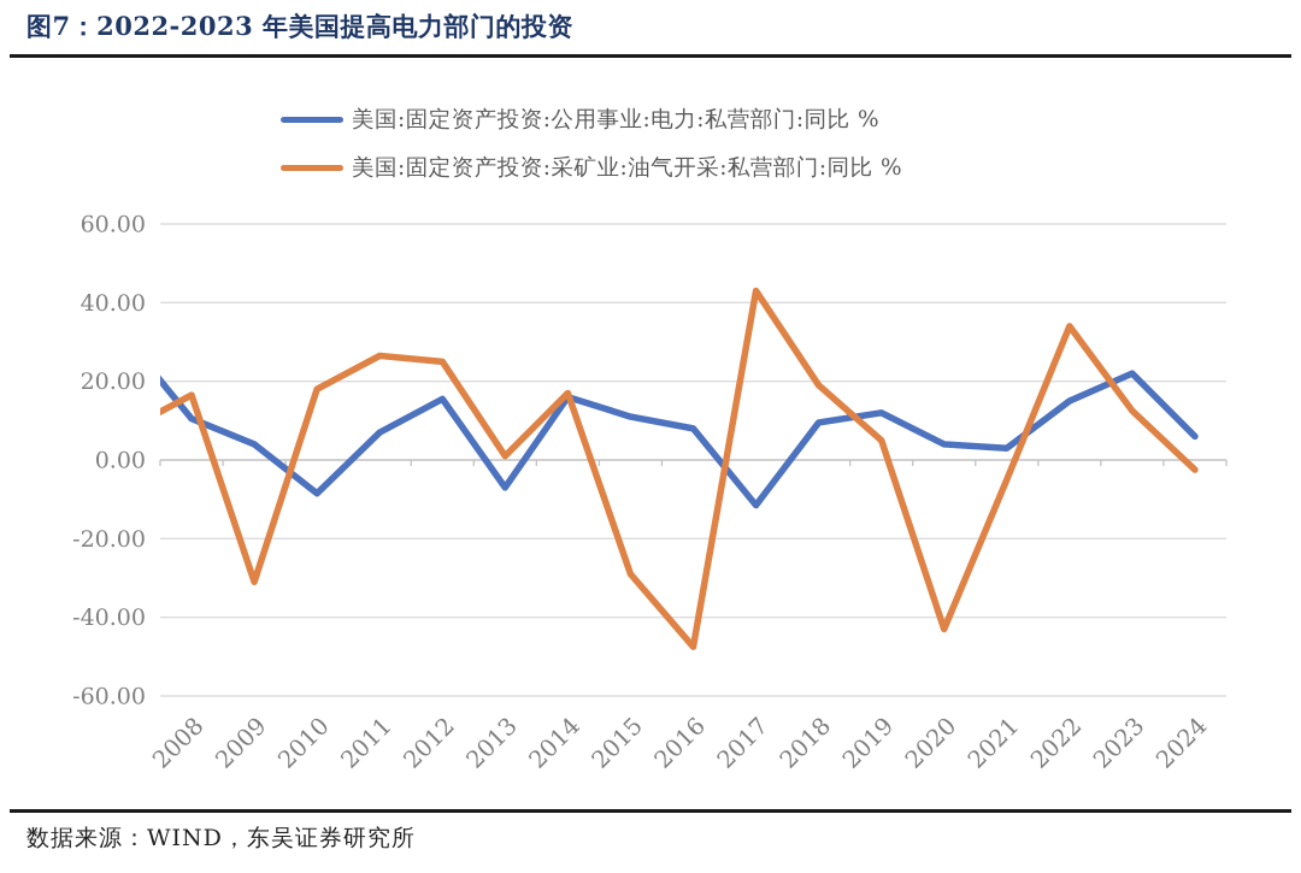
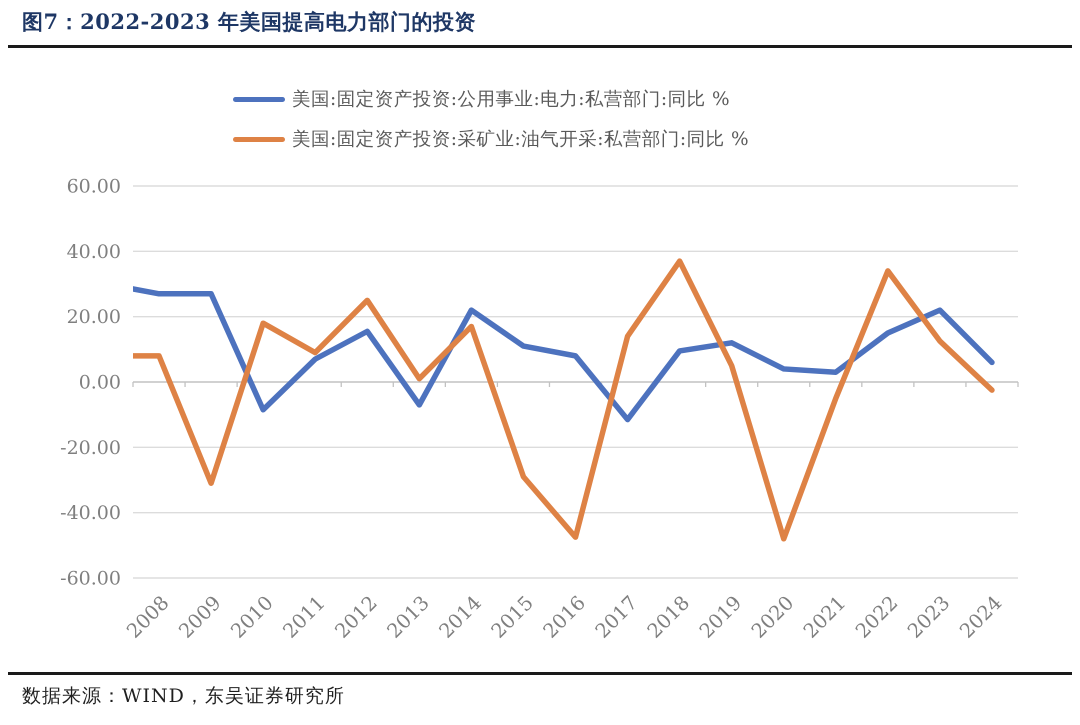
美国:固定资产投资:公用事业:电力:私营部门:同比 %/2008: 10 -> 27
美国:固定资产投资:采矿业:油气开采:私营部门:同比 %/2008: 16 -> 8
美国:固定资产投资:公用事业:电力:私营部门:同比 %/2009: 4 -> 27
美国:固定资产投资:采矿业:油气开采:私营部门:同比 %/2011: 26 -> 9
美国:固定资产投资:公用事业:电力:私营部门:同比 %/2014: 16 -> 22
美国:固定资产投资:采矿业:油气开采:私营部门:同比 %/2017: 43 -> 14
美国:固定资产投资:采矿业:油气开采:私营部门:同比 %/2018: 19 -> 37
美国:固定资产投资:采矿业:油气开采:私营部门:同比 %/2020: -43 -> -48
